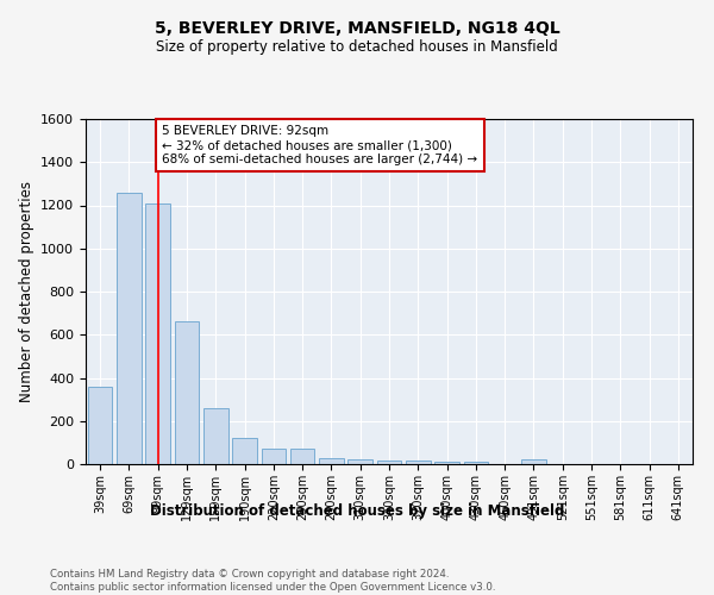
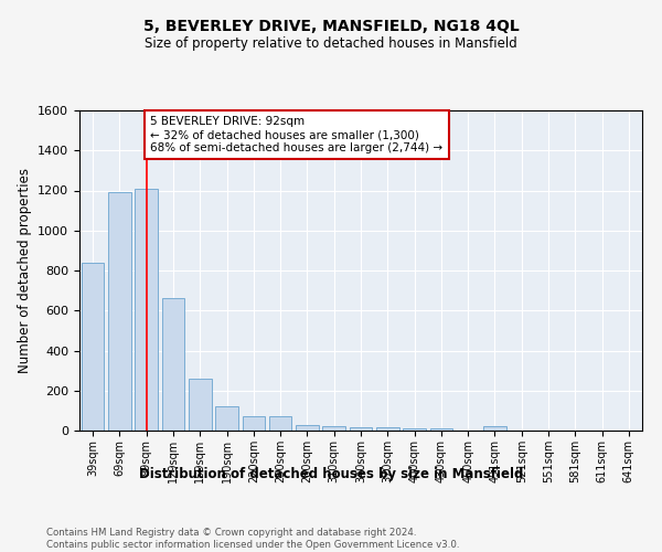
39sqm: 360 -> 840
69sqm: 1260 -> 1190
